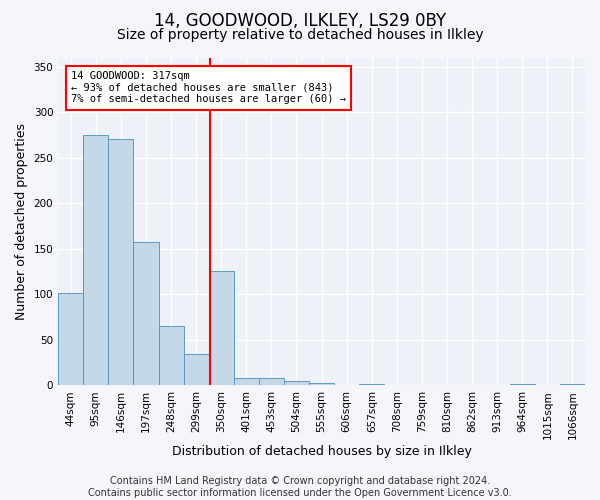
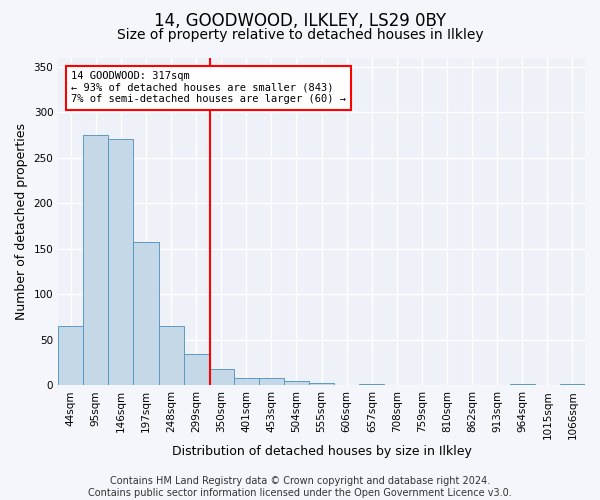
44sqm: 102 -> 65
350sqm: 126 -> 18
